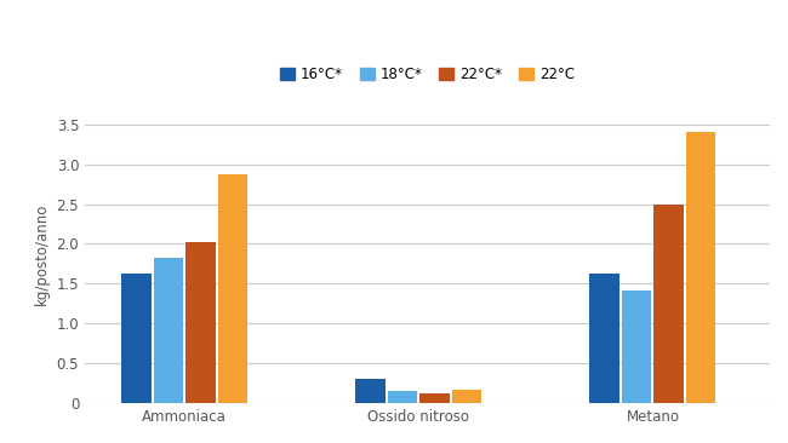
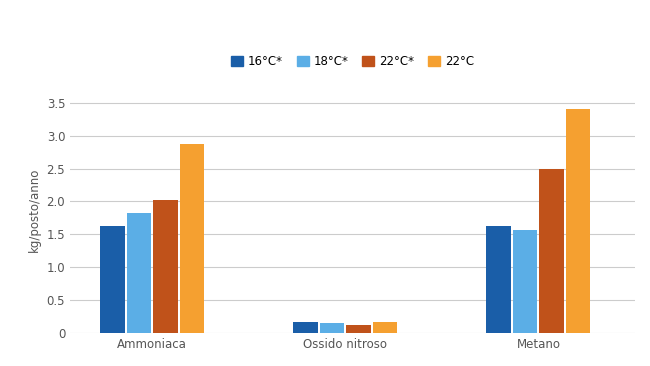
16°C*/Ossido nitroso: 0.30 -> 0.17
18°C*/Metano: 1.42 -> 1.56
